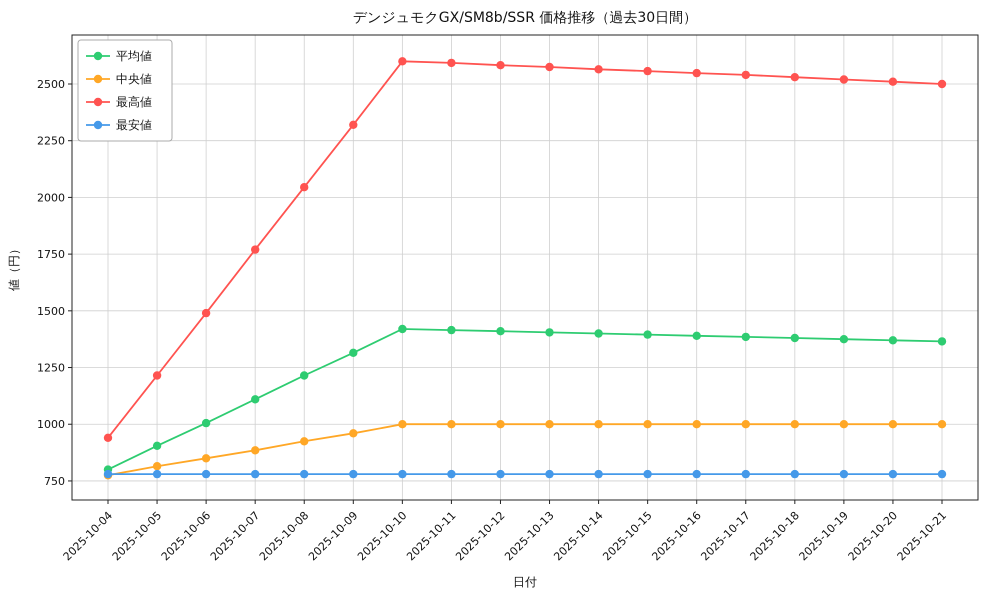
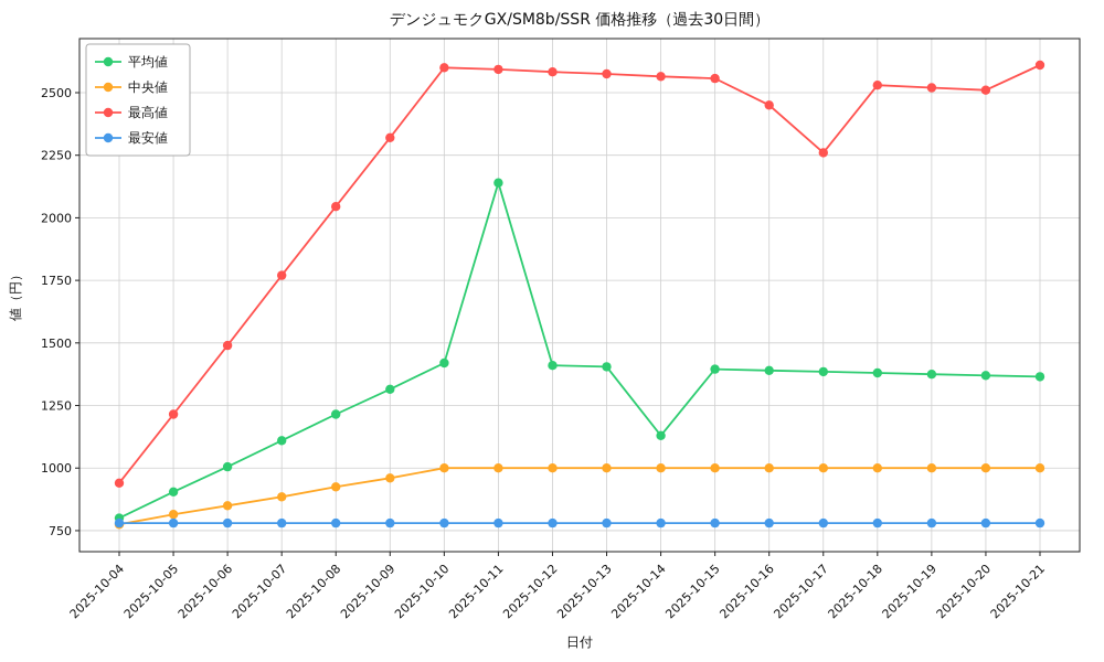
平均値/2025-10-11: 1420 -> 2140
平均値/2025-10-14: 1400 -> 1130
最高値/2025-10-16: 2550 -> 2450
最高値/2025-10-17: 2540 -> 2260
最高値/2025-10-21: 2500 -> 2610
